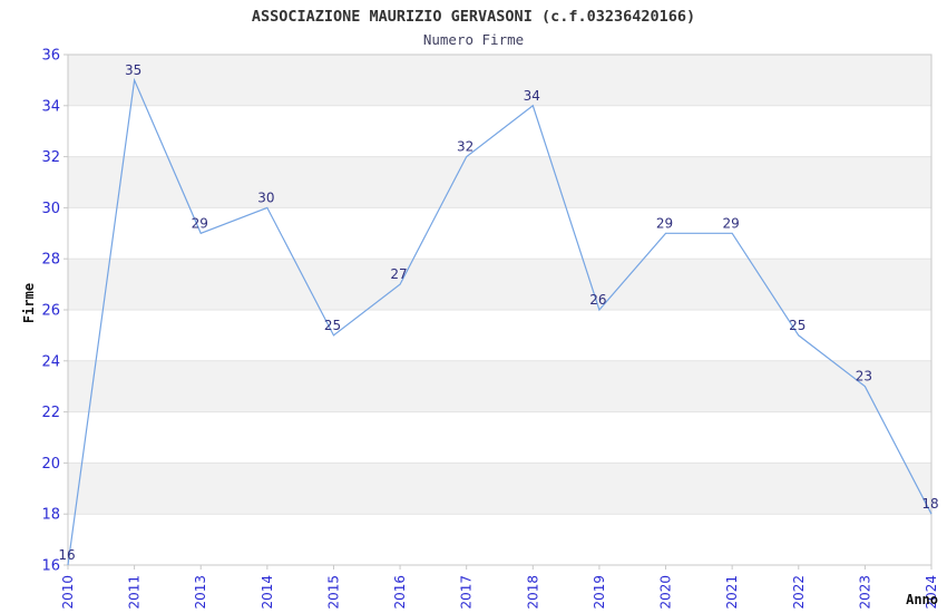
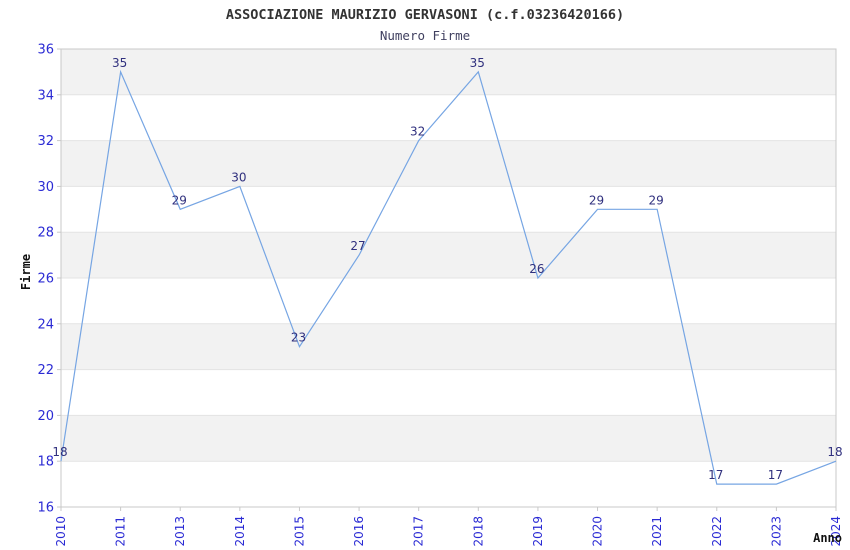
2010: 16 -> 18
2015: 25 -> 23
2018: 34 -> 35
2022: 25 -> 17
2023: 23 -> 17
